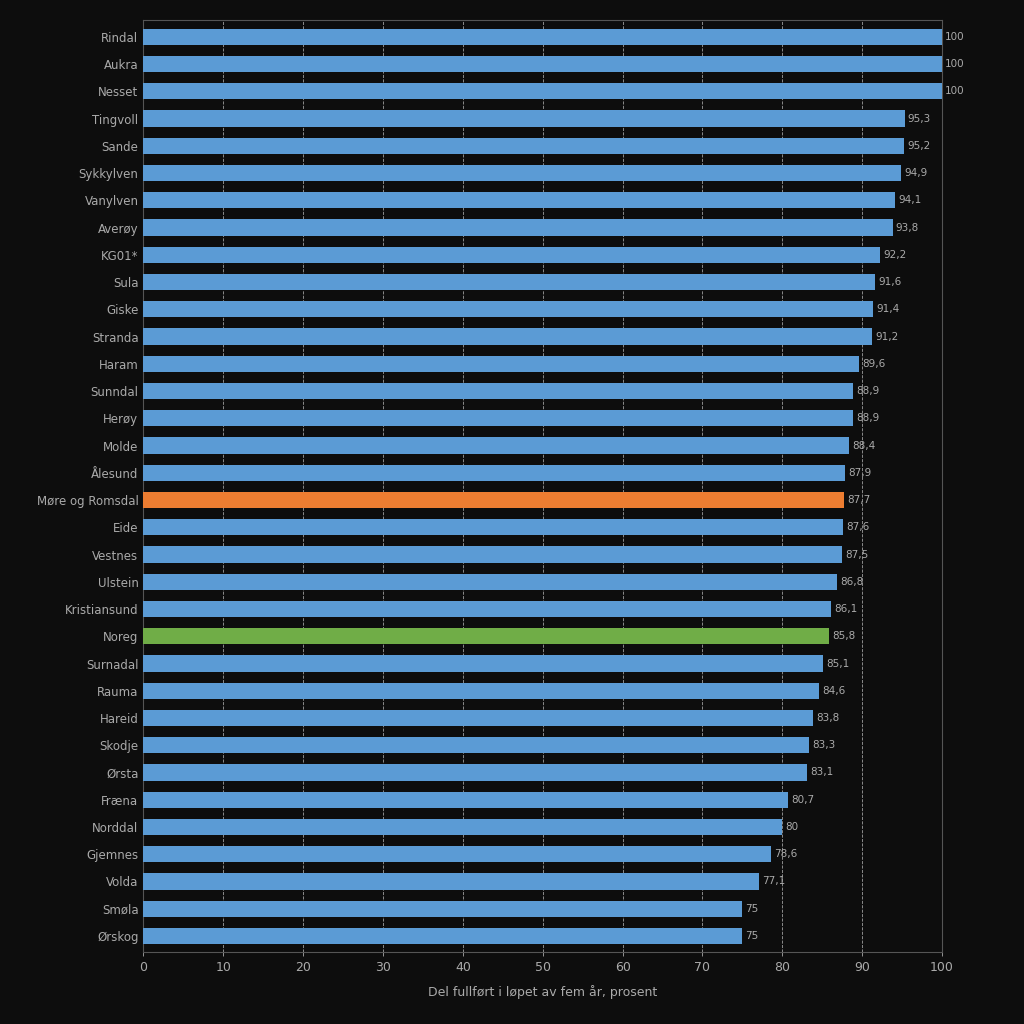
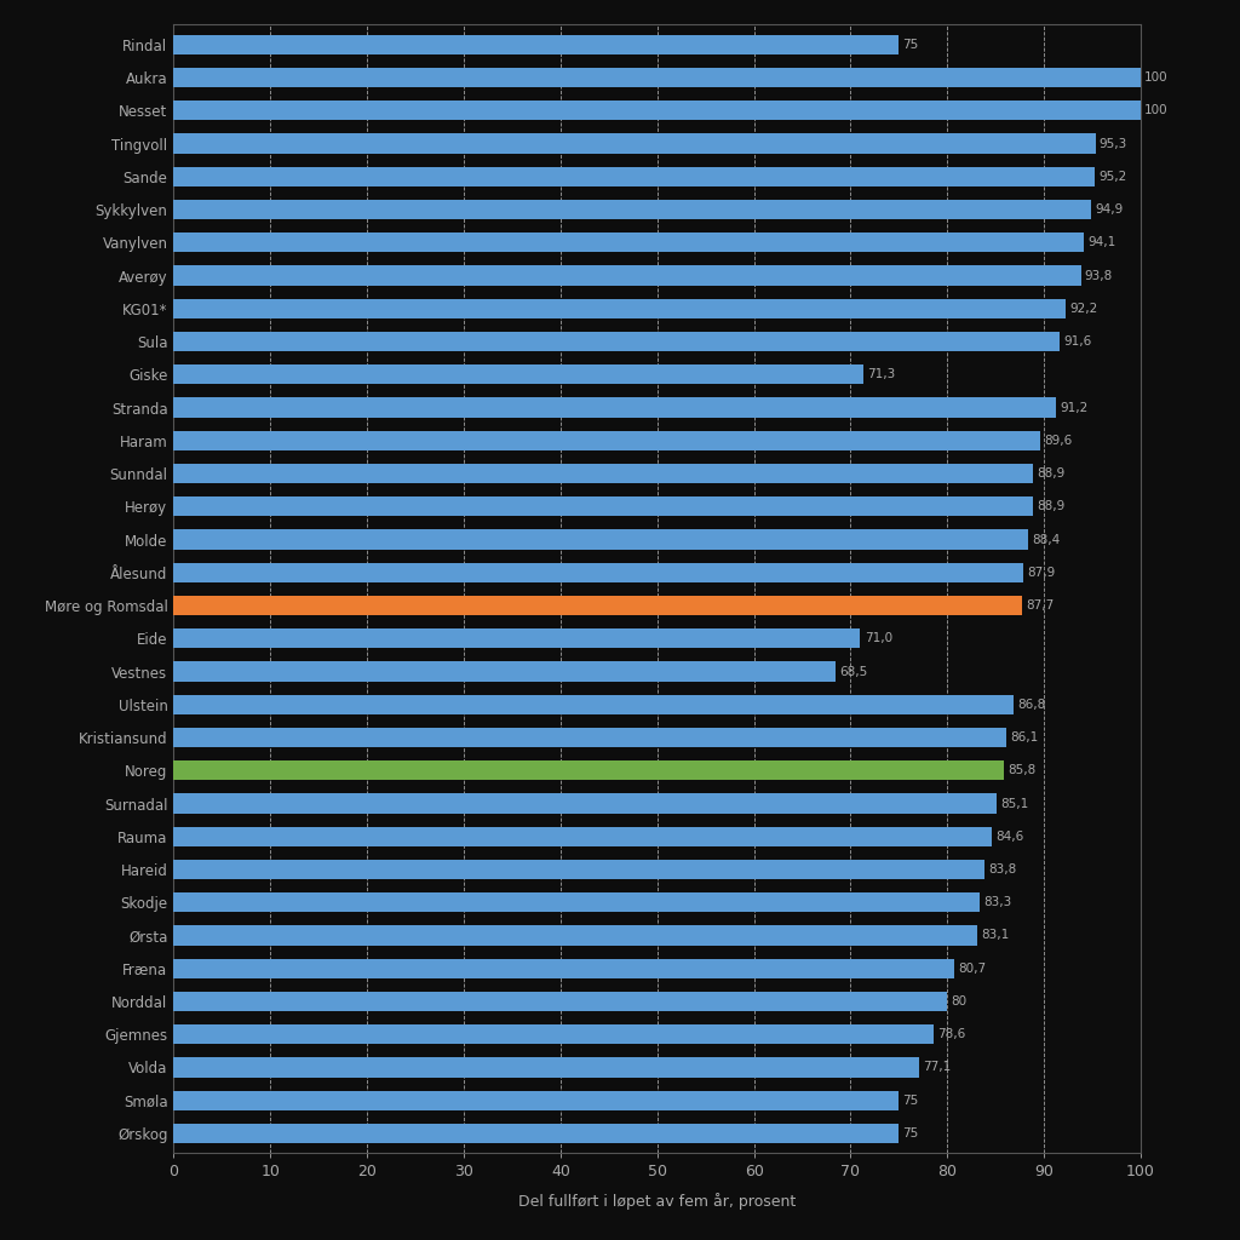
Rindal: 100 -> 75
Giske: 91,4 -> 71,3
Eide: 87,6 -> 71,0
Vestnes: 87,5 -> 68,5
